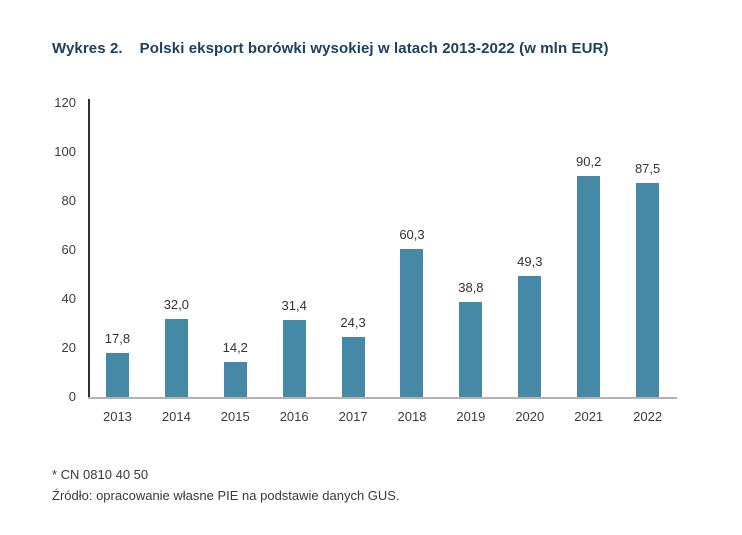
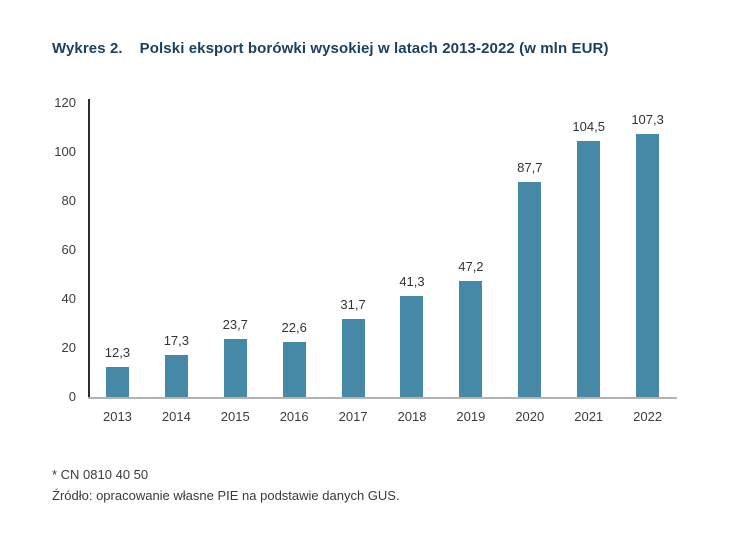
2013: 17,8 -> 12,3
2014: 32,0 -> 17,3
2015: 14,2 -> 23,7
2016: 31,4 -> 22,6
2017: 24,3 -> 31,7
2018: 60,3 -> 41,3
2019: 38,8 -> 47,2
2020: 49,3 -> 87,7
2021: 90,2 -> 104,5
2022: 87,5 -> 107,3
